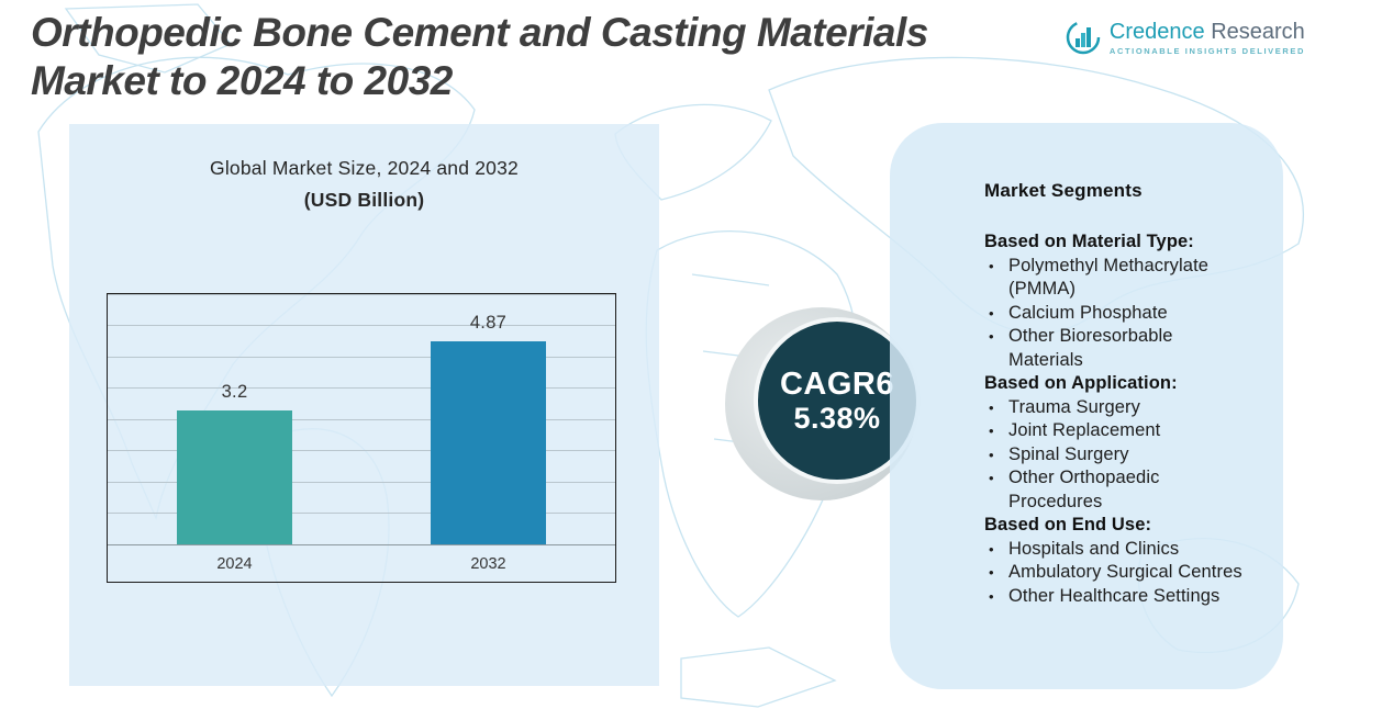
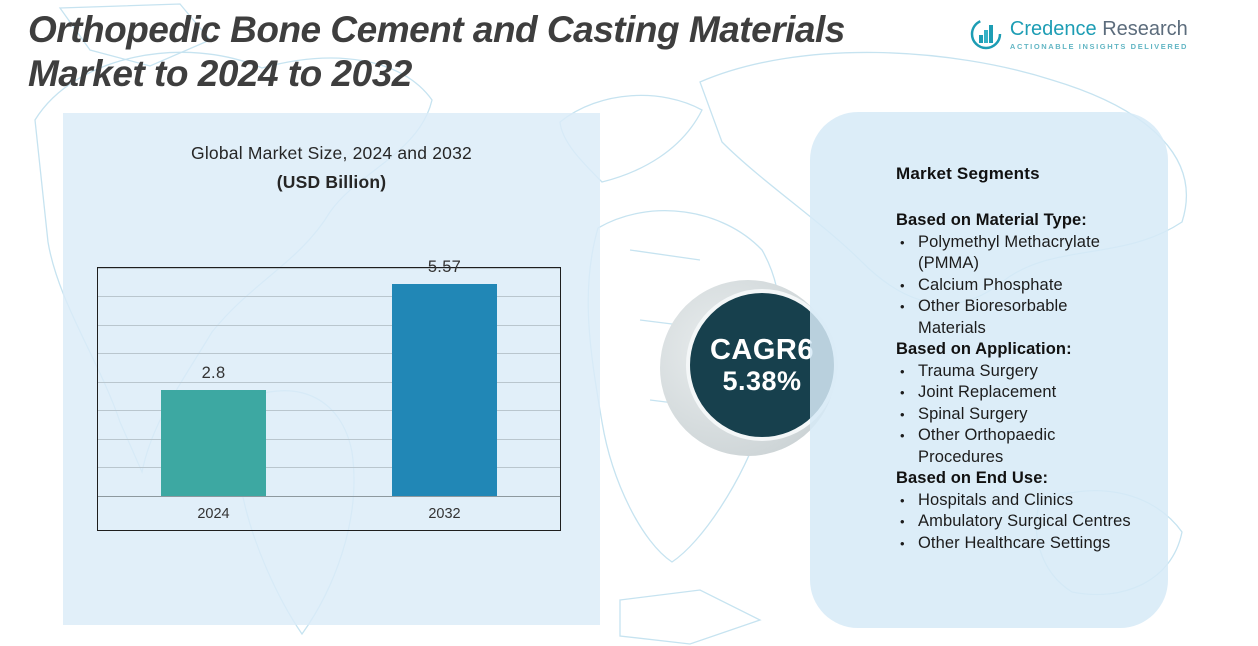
2024: 3.2 -> 2.8
2032: 4.87 -> 5.57
